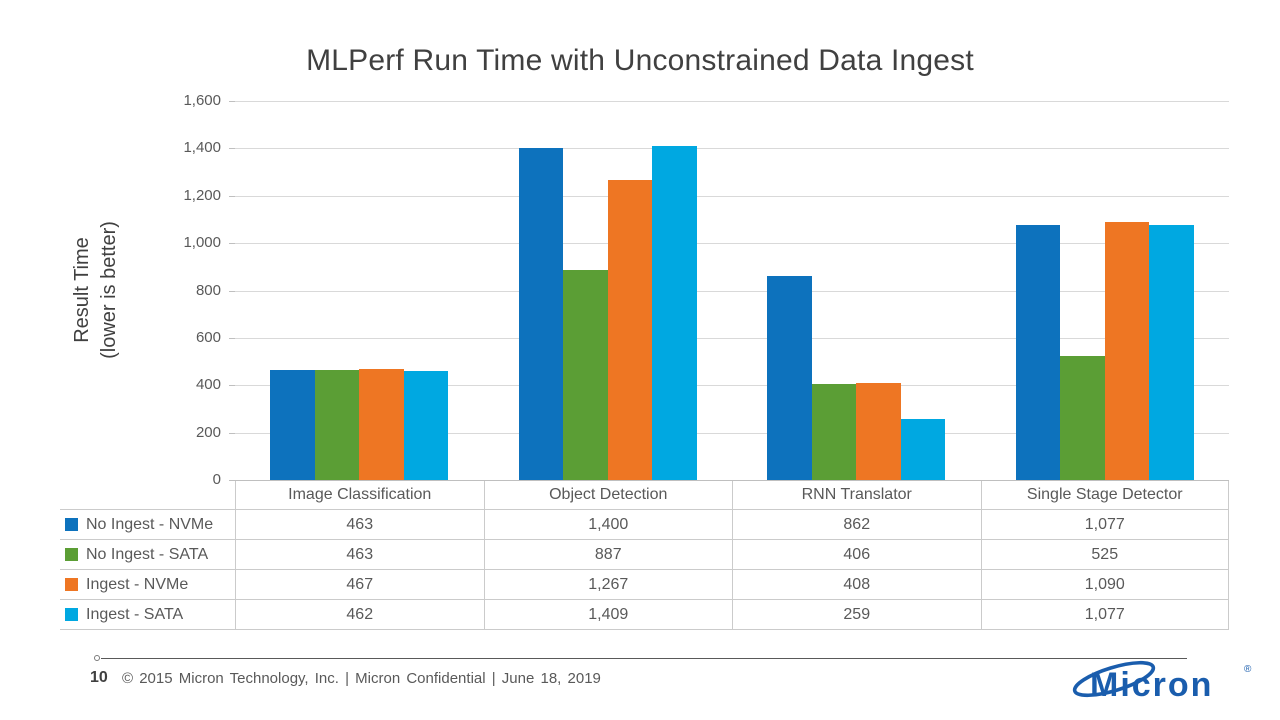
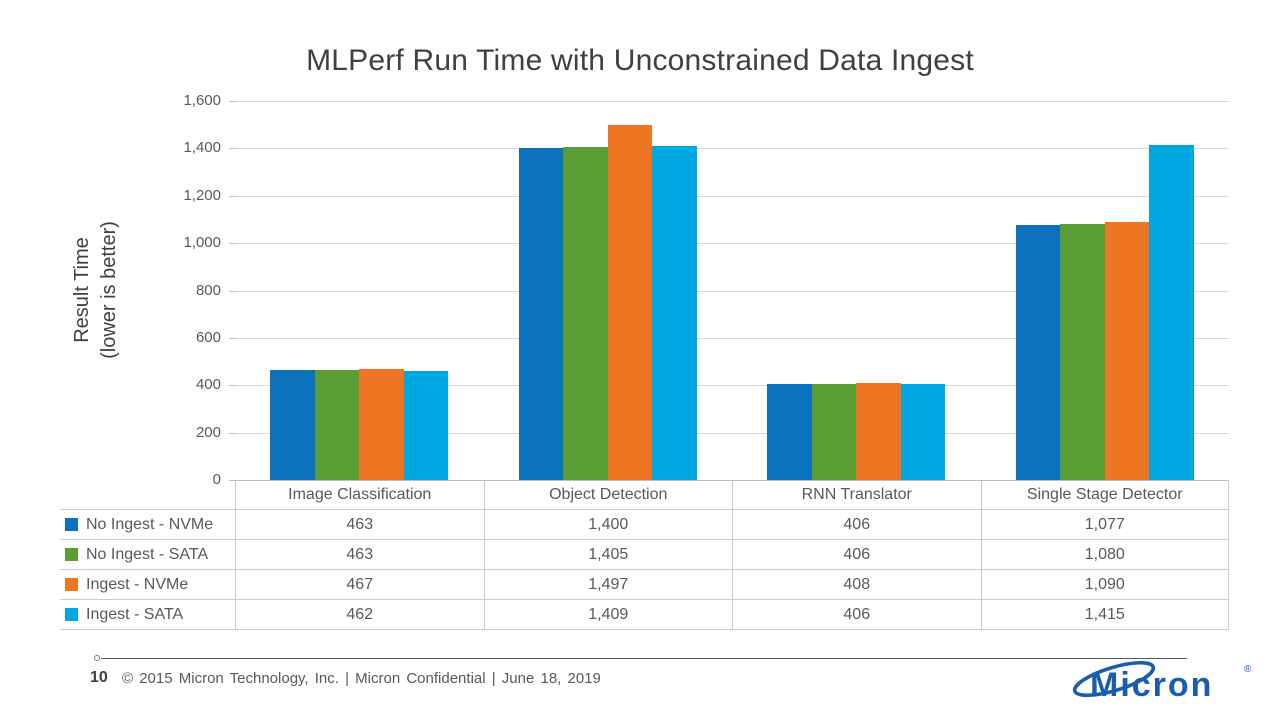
No Ingest - SATA/Object Detection: 887 -> 1,405
Ingest - NVMe/Object Detection: 1,267 -> 1,497
No Ingest - NVMe/RNN Translator: 862 -> 406
Ingest - SATA/RNN Translator: 259 -> 406
No Ingest - SATA/Single Stage Detector: 525 -> 1,080
Ingest - SATA/Single Stage Detector: 1,077 -> 1,415
